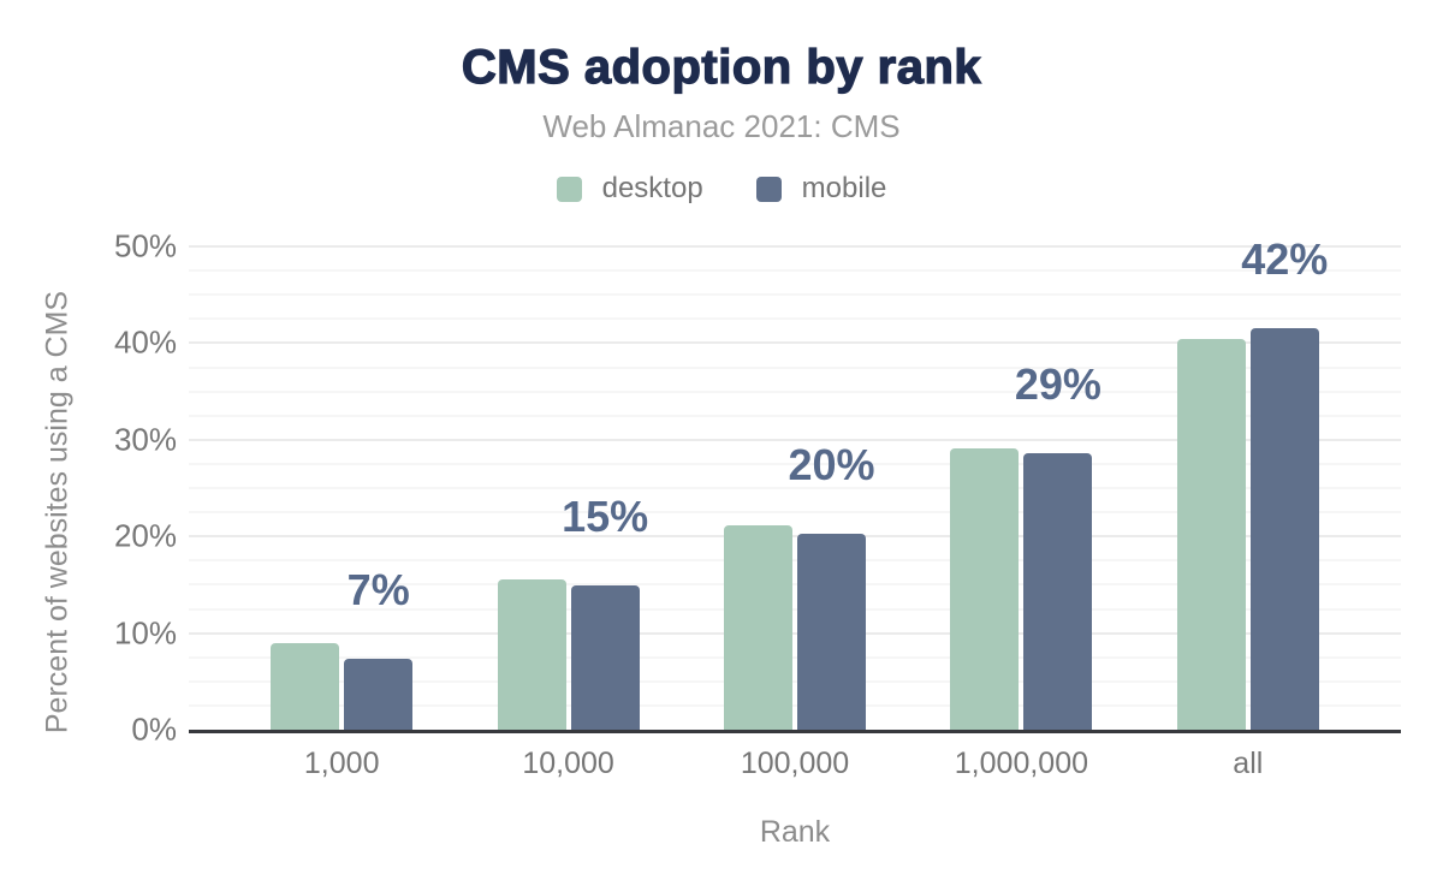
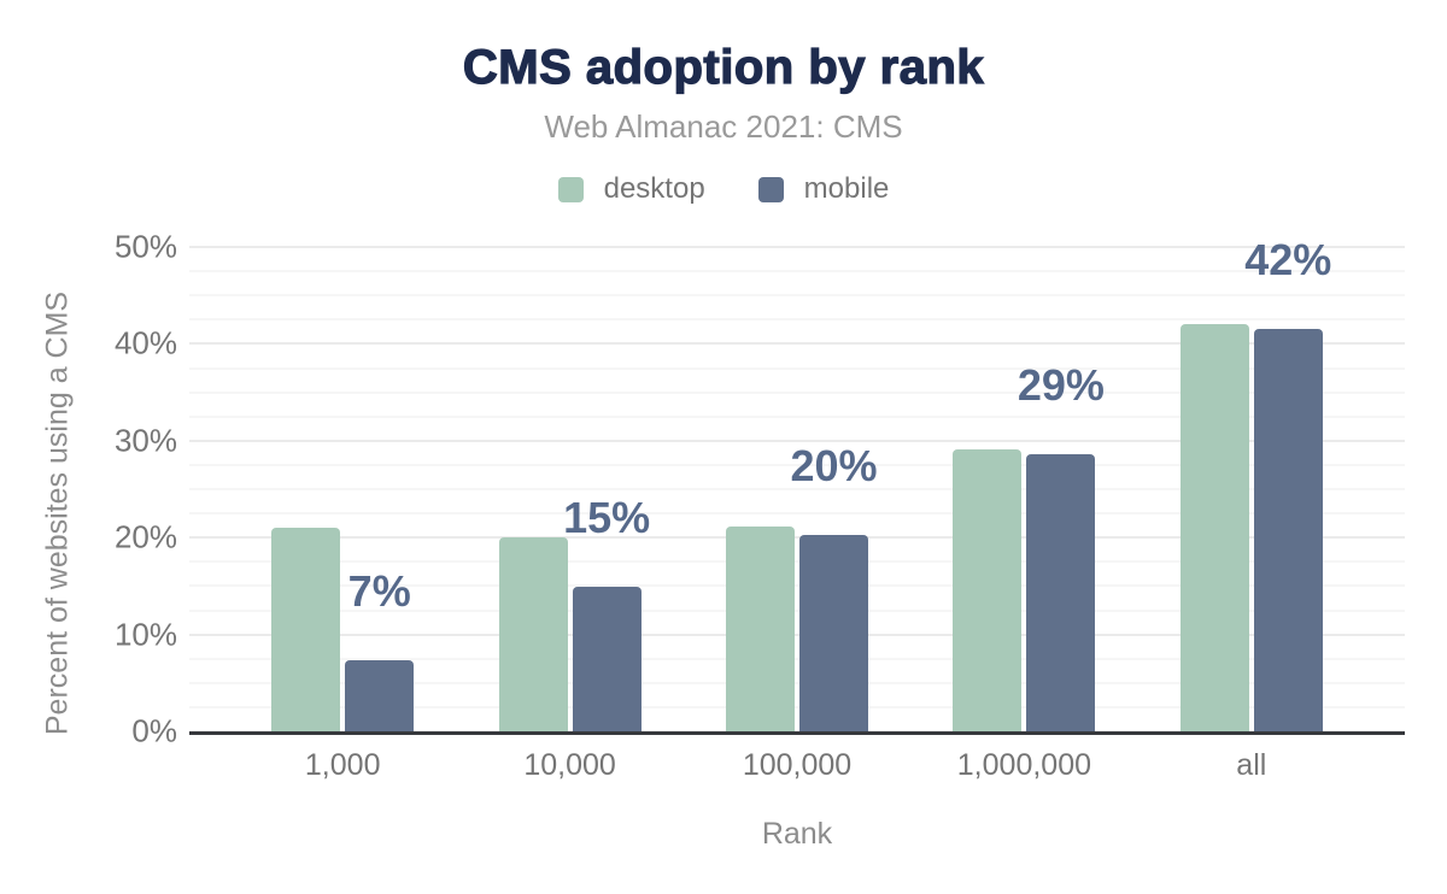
desktop/1,000: 9% -> 21%
desktop/10,000: 16% -> 20%
desktop/all: 40% -> 42%
